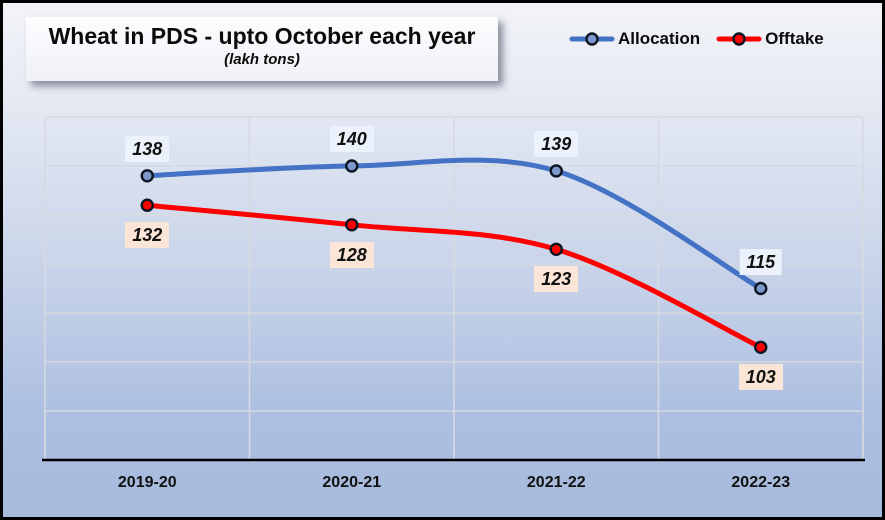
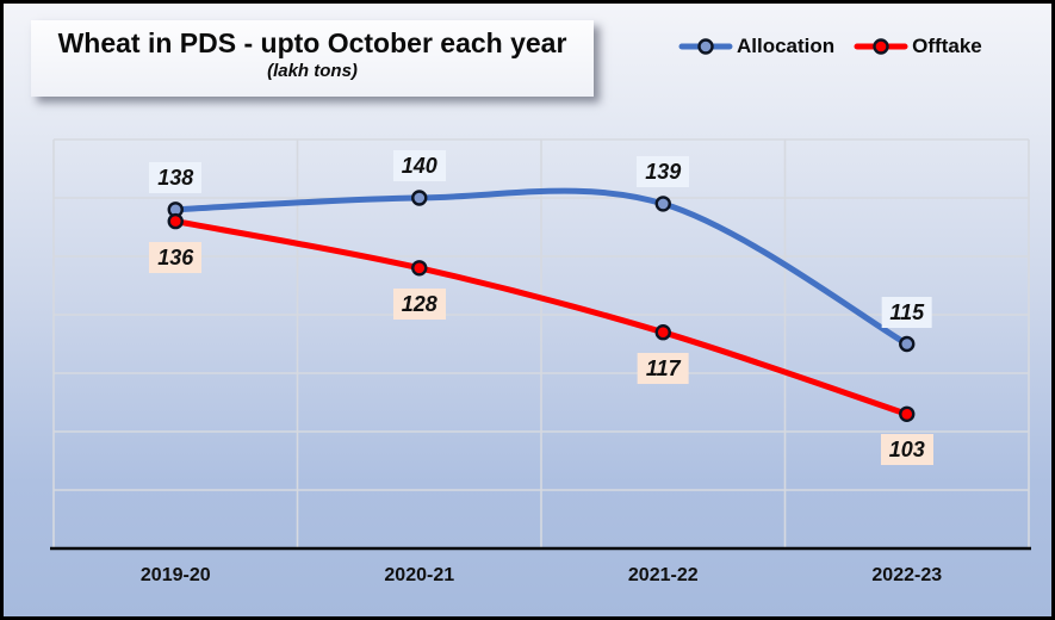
Offtake/2019-20: 132 -> 136
Offtake/2021-22: 123 -> 117
